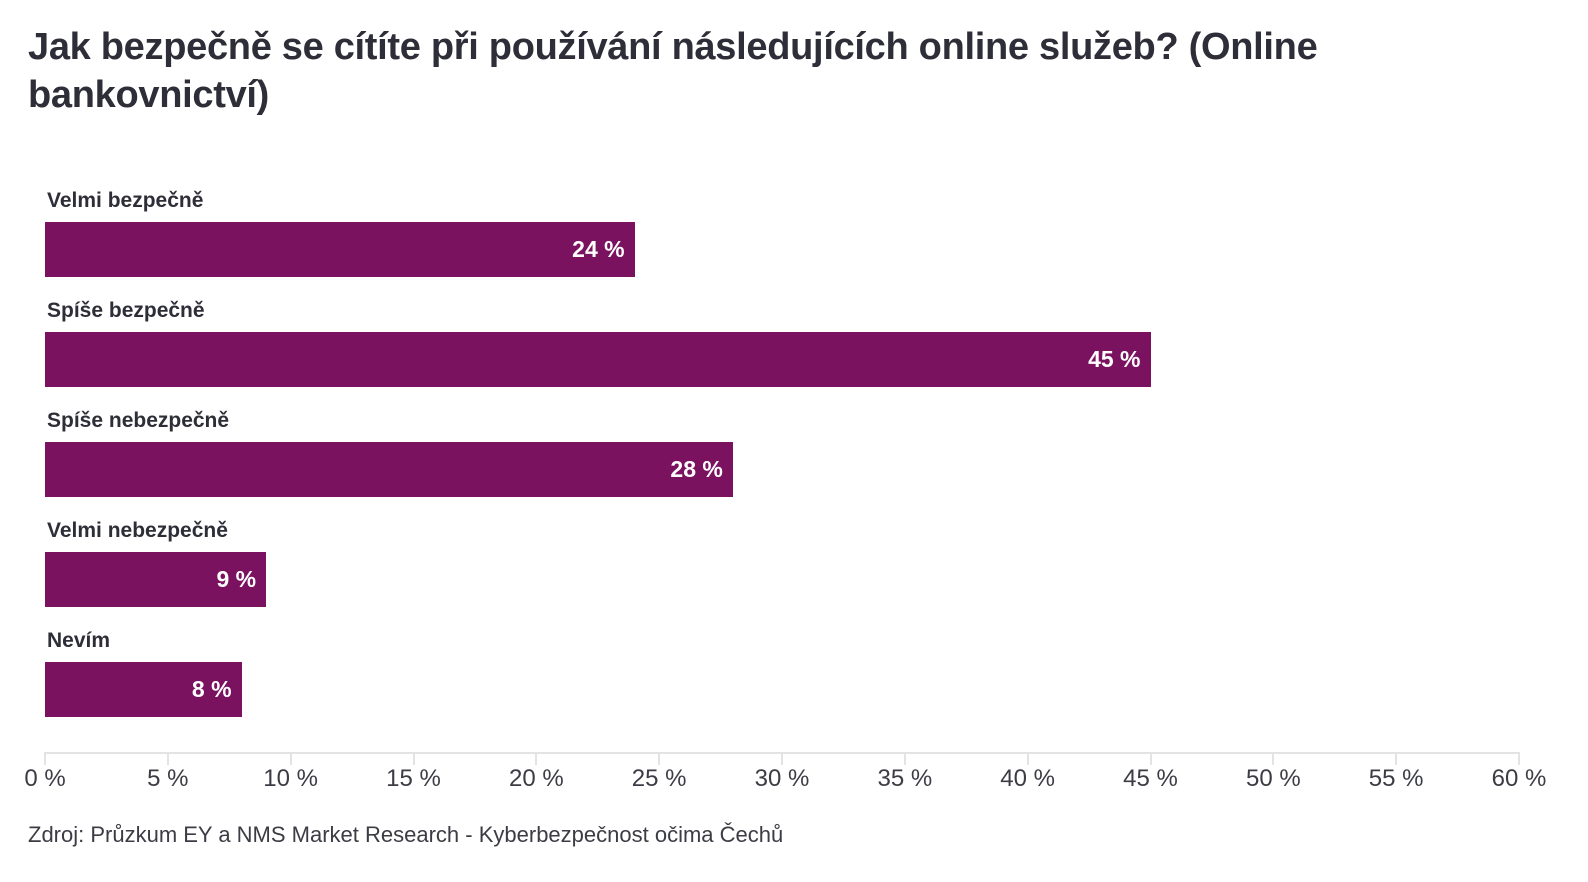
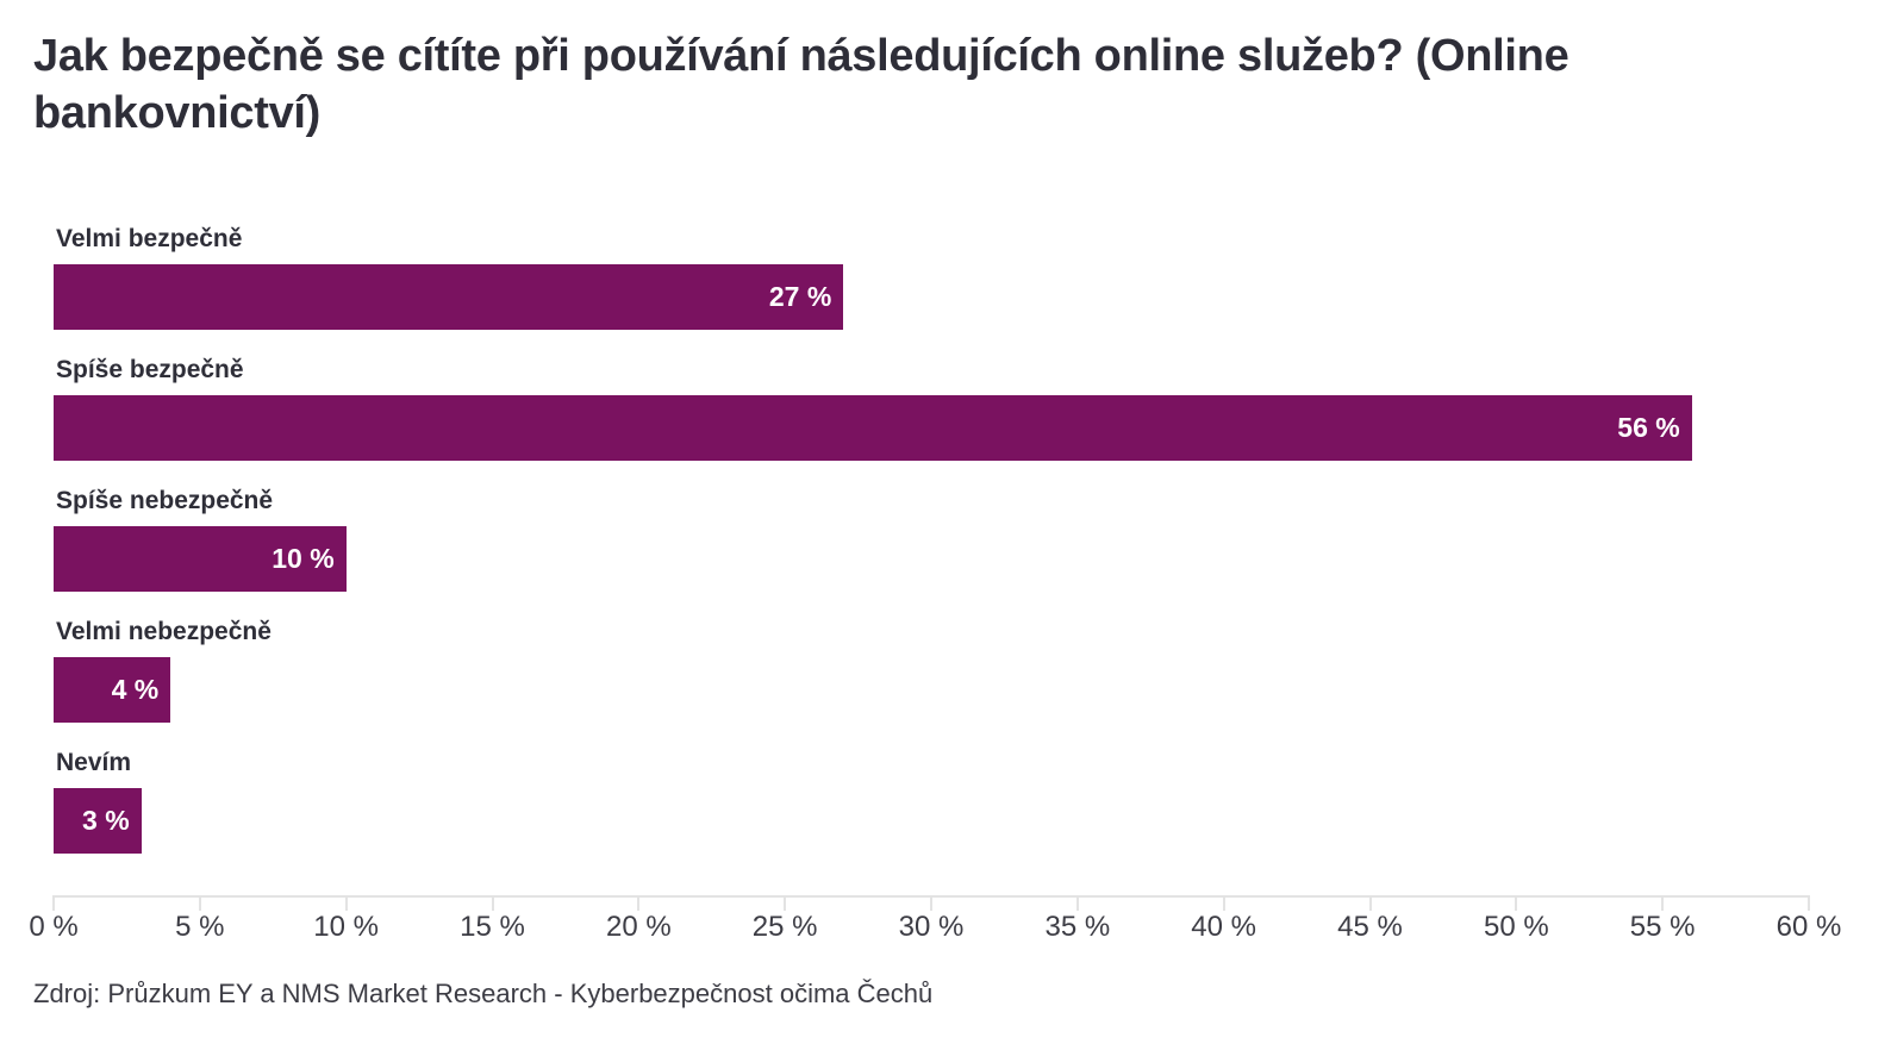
Velmi bezpečně: 24 -> 27
Spíše bezpečně: 45 -> 56
Spíše nebezpečně: 28 -> 10
Velmi nebezpečně: 9 -> 4
Nevím: 8 -> 3
